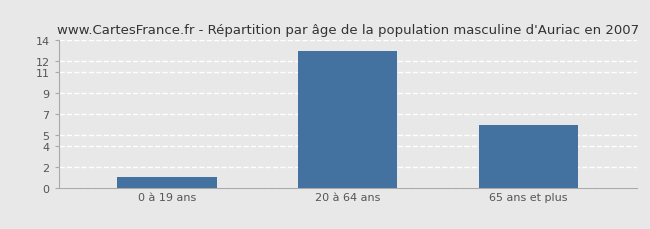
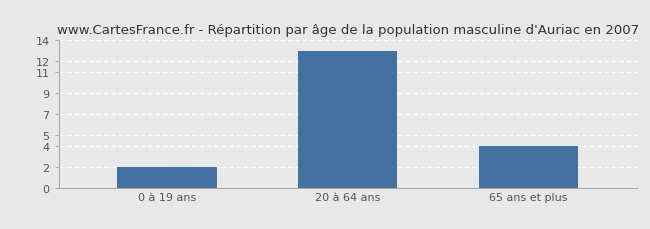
0 à 19 ans: 1 -> 2
65 ans et plus: 6 -> 4
